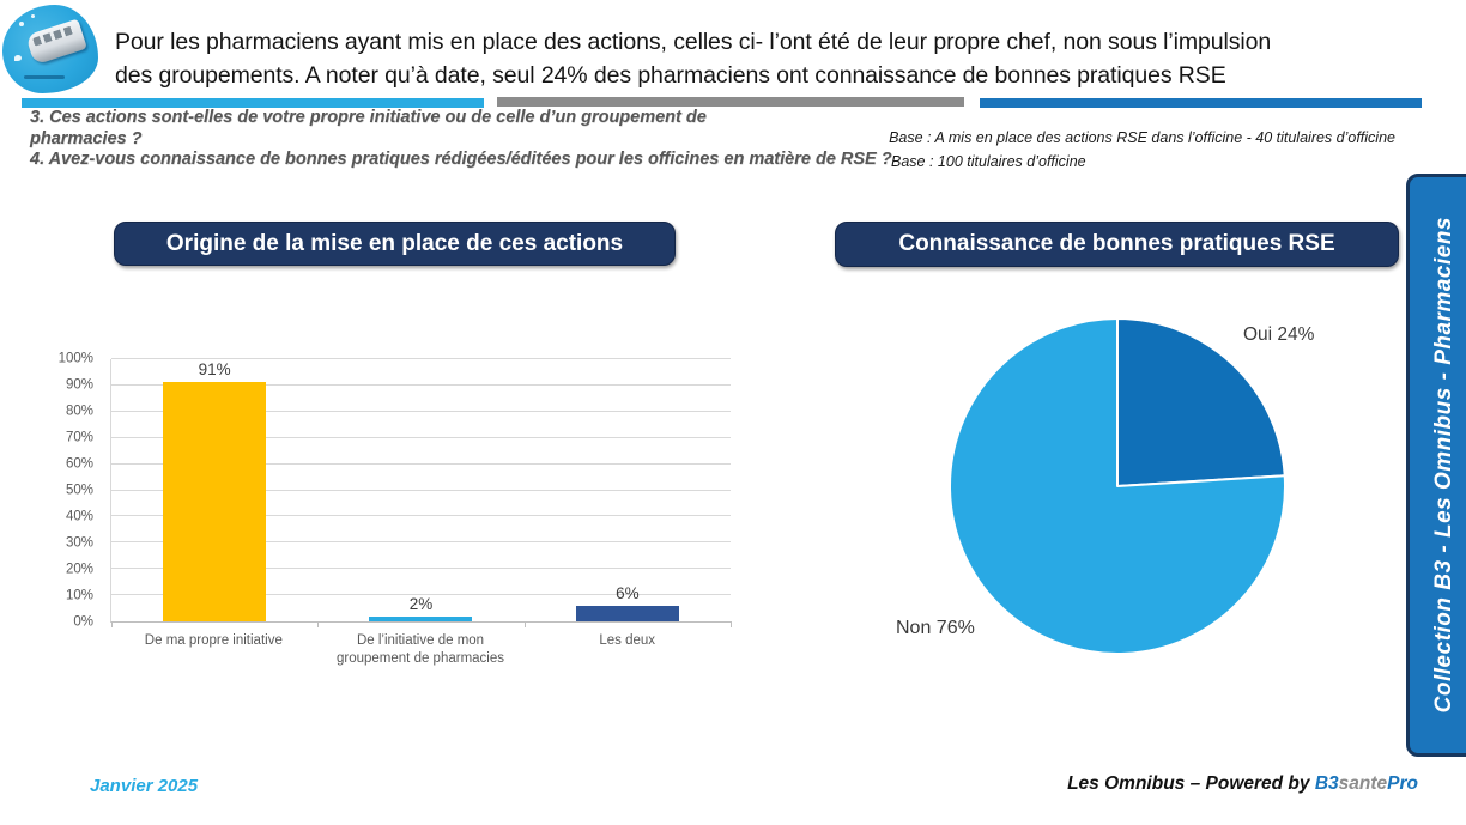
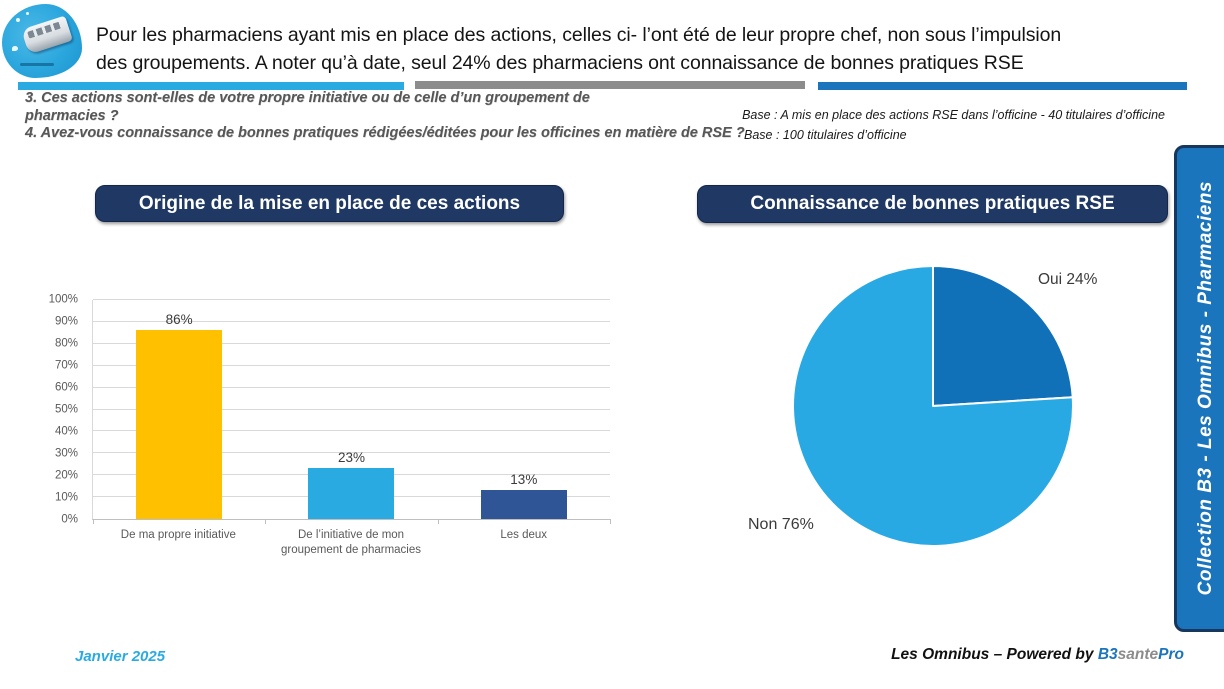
Origine de la mise en place de ces actions/De ma propre initiative: 91% -> 86%
Origine de la mise en place de ces actions/De l’initiative de mon groupement de pharmacies: 2% -> 23%
Origine de la mise en place de ces actions/Les deux: 6% -> 13%
